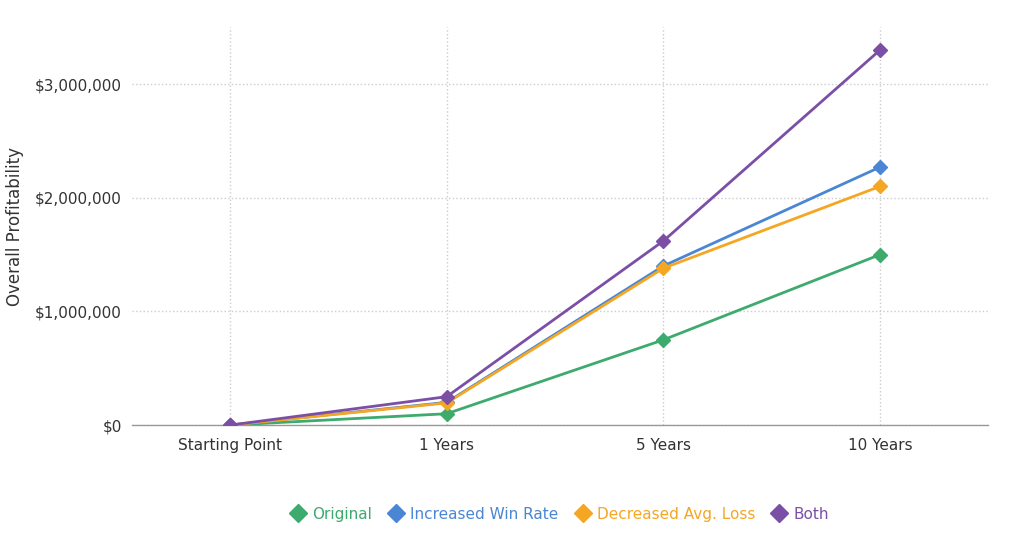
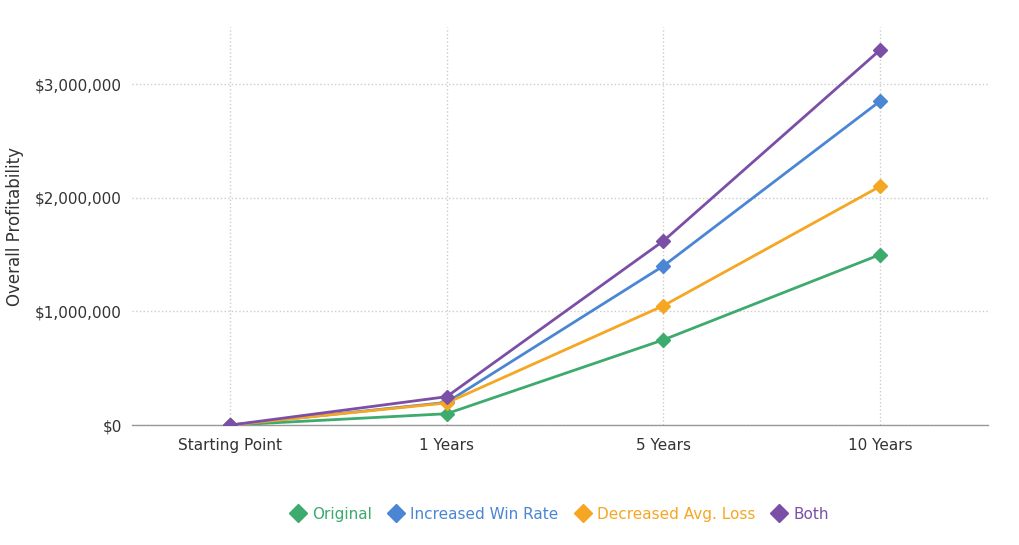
Decreased Avg. Loss/5 Years: $1,380,000 -> $1,050,000
Increased Win Rate/10 Years: $2,270,000 -> $2,850,000
